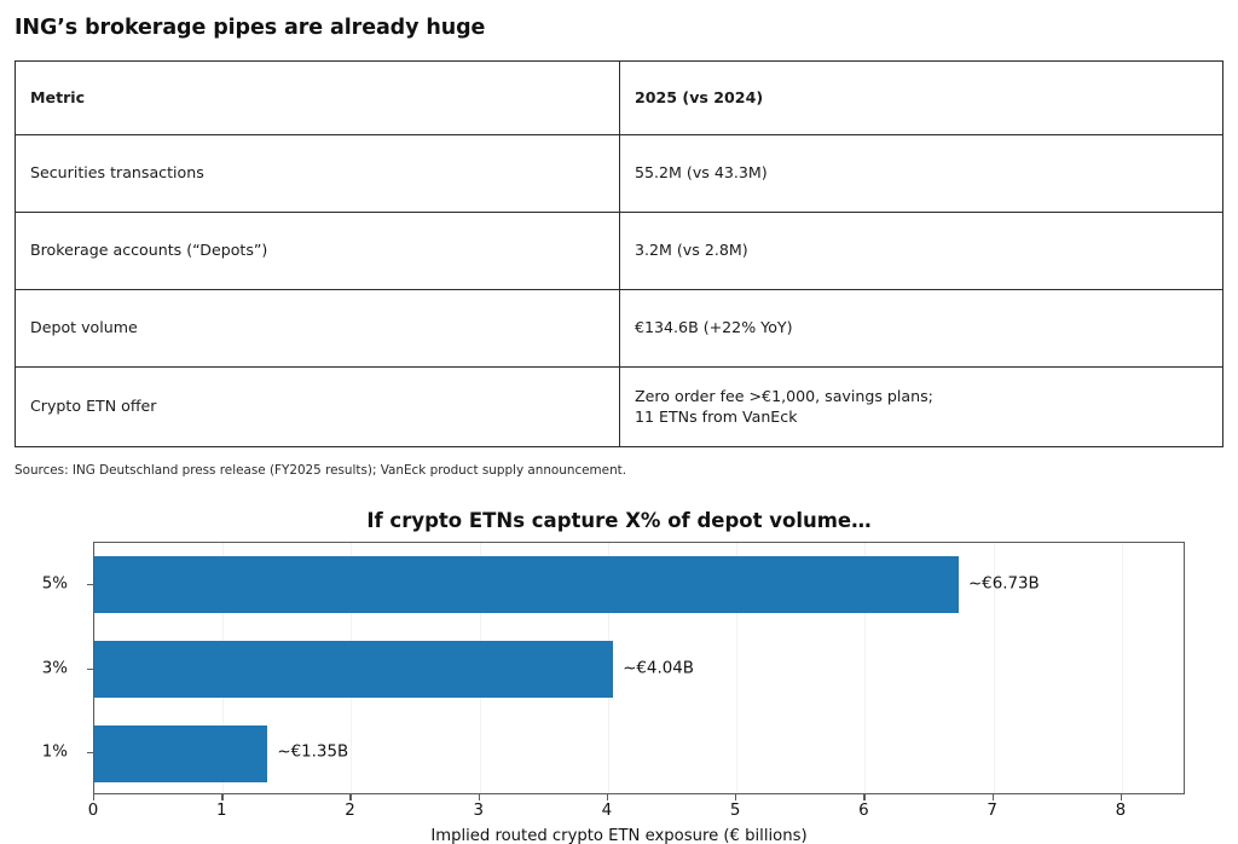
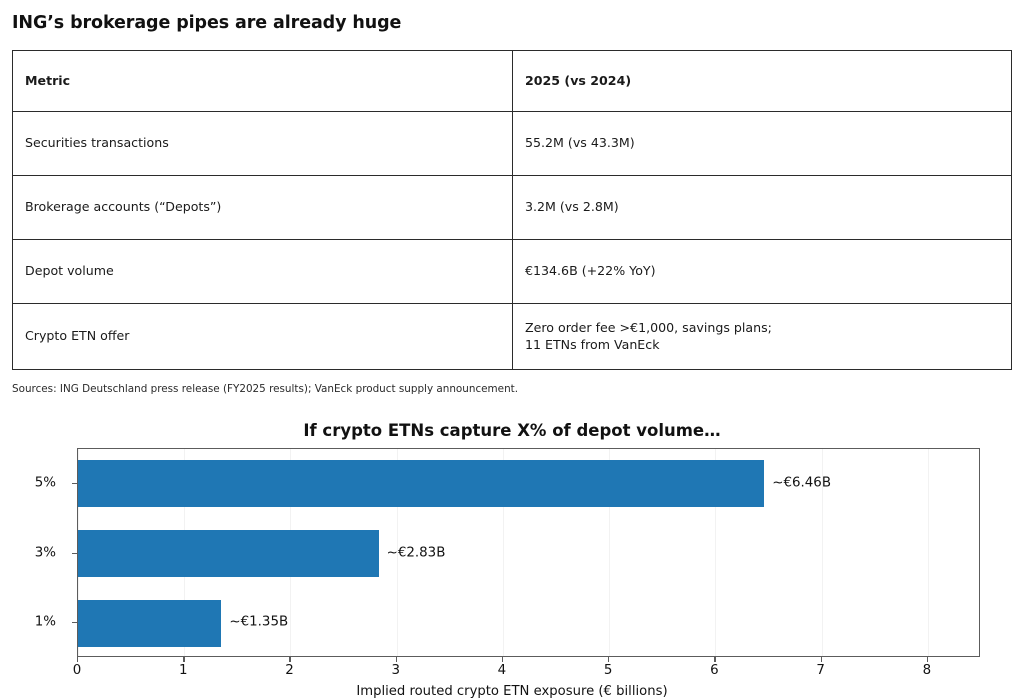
3%: 4.04 -> 2.83
5%: 6.73 -> 6.46
